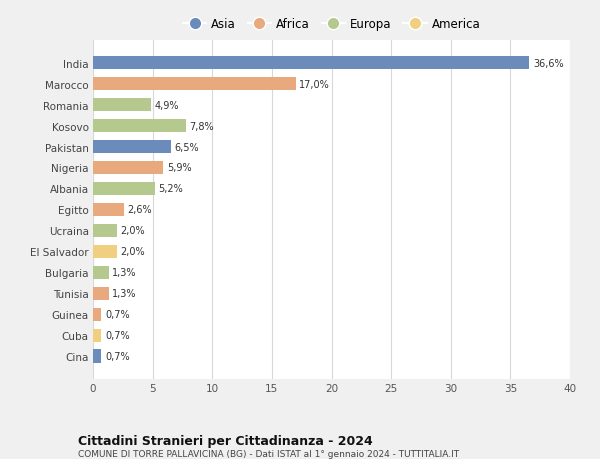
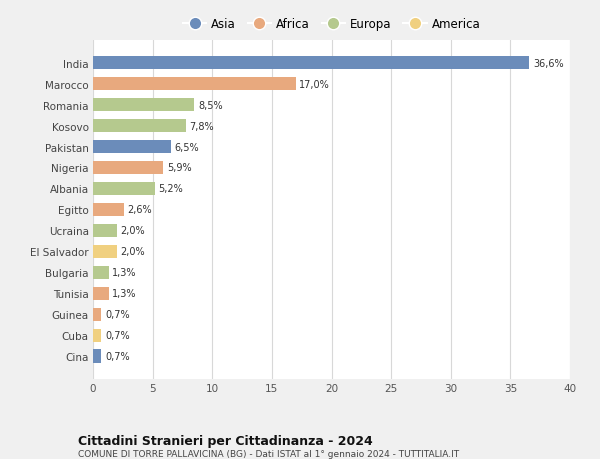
Romania: 4,9% -> 8,5%
